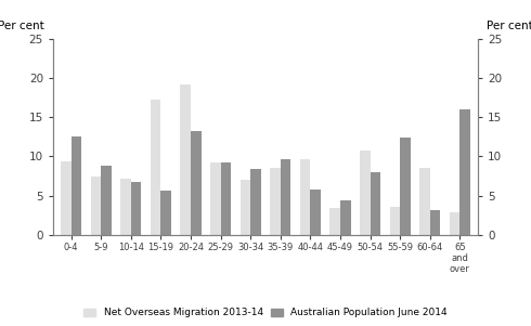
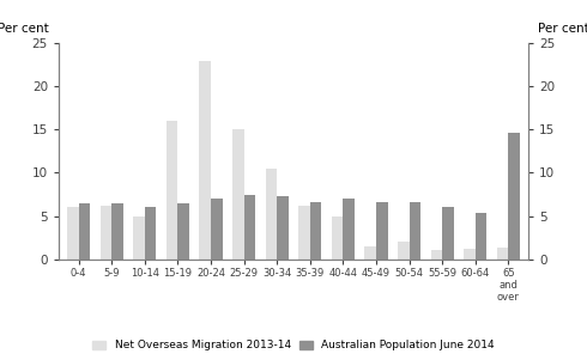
Net Overseas Migration 2013-14/0-4: 9.4 -> 6.0
Australian Population June 2014/0-4: 12.6 -> 6.5
Net Overseas Migration 2013-14/5-9: 7.4 -> 6.2
Australian Population June 2014/5-9: 8.8 -> 6.4
Net Overseas Migration 2013-14/10-14: 7.2 -> 5.0
Australian Population June 2014/10-14: 6.8 -> 6.0
Net Overseas Migration 2013-14/15-19: 17.2 -> 16.0
Australian Population June 2014/15-19: 5.6 -> 6.4
Net Overseas Migration 2013-14/20-24: 19.2 -> 23.0
Australian Population June 2014/20-24: 13.2 -> 7.0
Net Overseas Migration 2013-14/25-29: 9.2 -> 15.0
Australian Population June 2014/25-29: 9.2 -> 7.5
Net Overseas Migration 2013-14/30-34: 7.0 -> 10.5
Australian Population June 2014/30-34: 8.4 -> 7.3
Net Overseas Migration 2013-14/35-39: 8.6 -> 6.2
Australian Population June 2014/35-39: 9.6 -> 6.6
Net Overseas Migration 2013-14/40-44: 9.6 -> 5.0
Australian Population June 2014/40-44: 5.8 -> 7.0
Net Overseas Migration 2013-14/45-49: 3.4 -> 1.5
Australian Population June 2014/45-49: 4.4 -> 6.6
Net Overseas Migration 2013-14/50-54: 10.8 -> 2.0
Australian Population June 2014/50-54: 8.0 -> 6.6
Net Overseas Migration 2013-14/55-59: 3.6 -> 1.0
Australian Population June 2014/55-59: 12.4 -> 6.0
Net Overseas Migration 2013-14/60-64: 8.6 -> 1.2
Australian Population June 2014/60-64: 3.2 -> 5.4
Net Overseas Migration 2013-14/65 and over: 2.8 -> 1.3
Australian Population June 2014/65 and over: 16.0 -> 14.7
